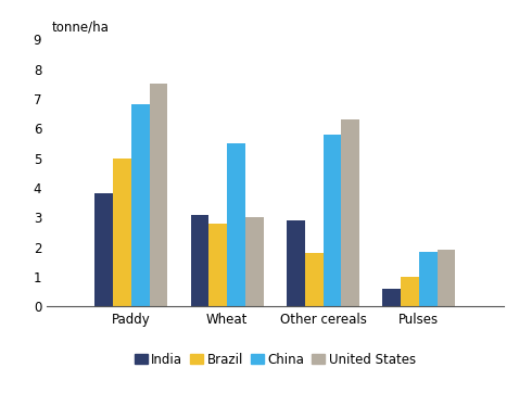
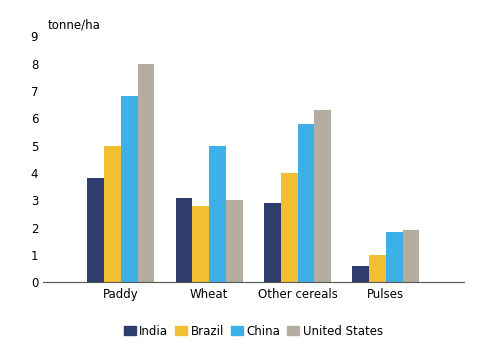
United States/Paddy: 7.5 -> 8.0
China/Wheat: 5.50 -> 5.00
Brazil/Other cereals: 1.8 -> 4.0
